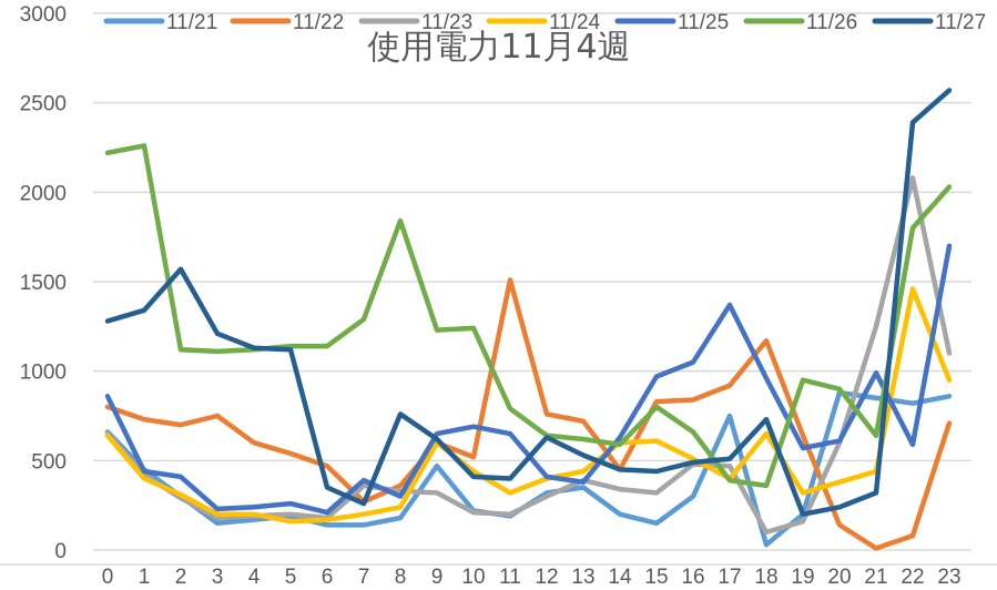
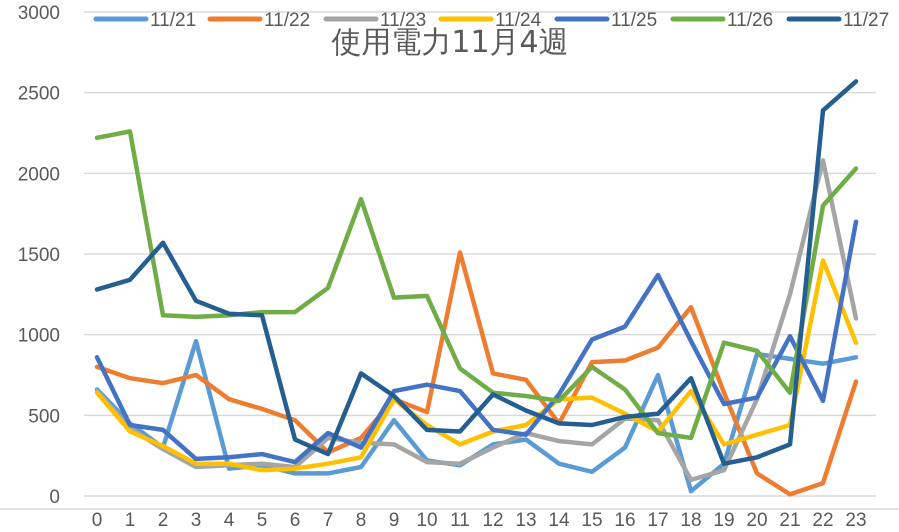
11/21/3: 150 -> 960
